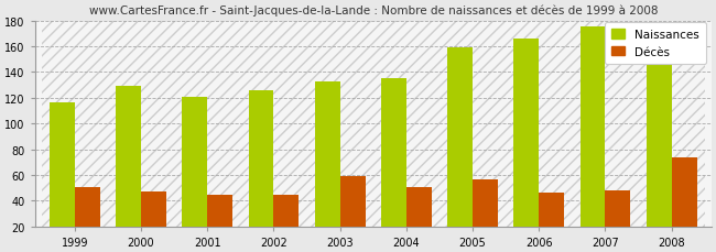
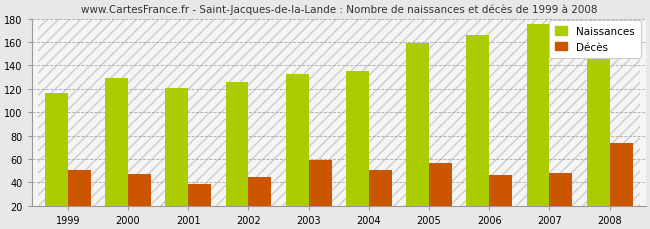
Décès/2001: 45 -> 39
